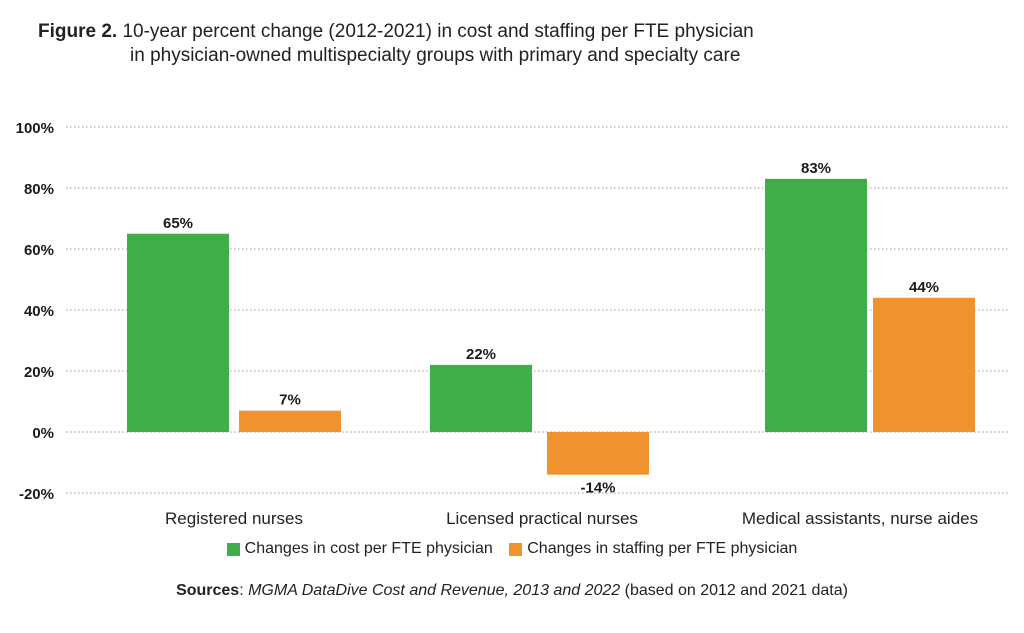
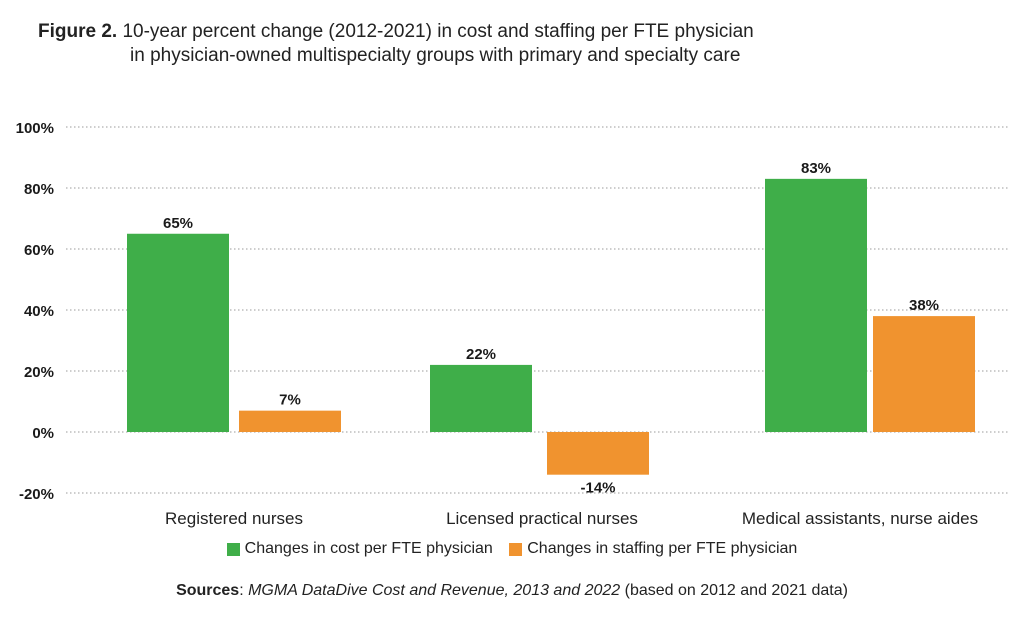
Changes in staffing per FTE physician/Medical assistants, nurse aides: 44% -> 38%
